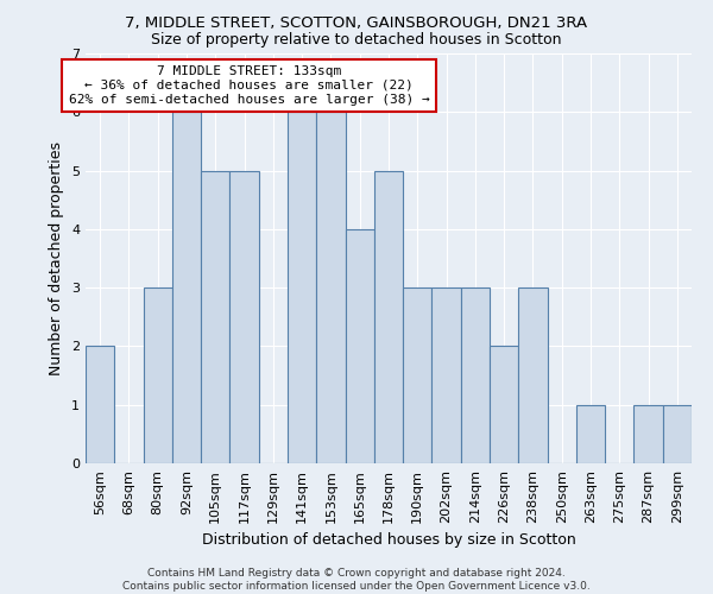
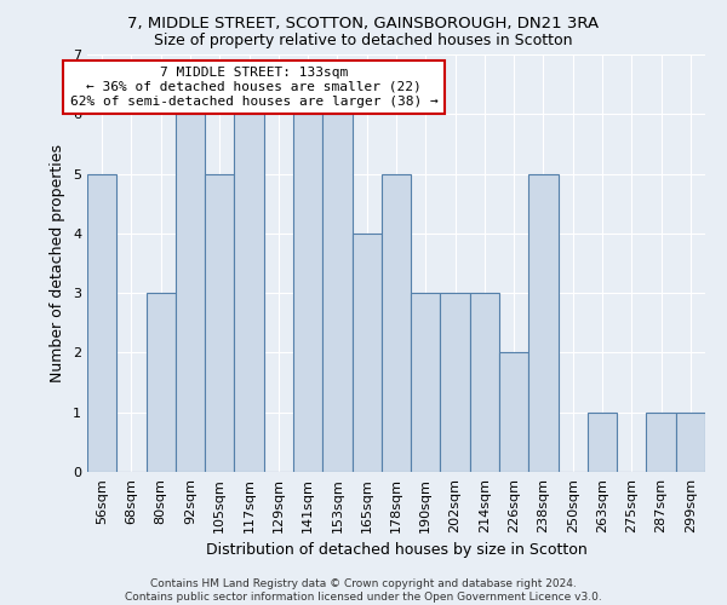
56sqm: 2 -> 5
117sqm: 5 -> 6
238sqm: 3 -> 5
